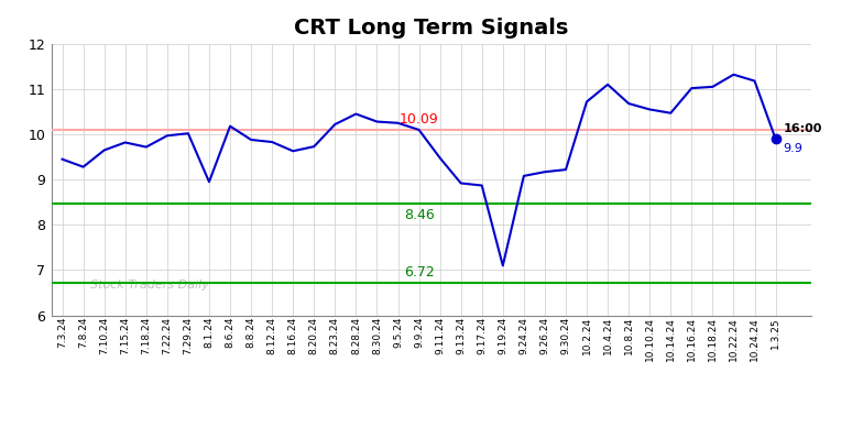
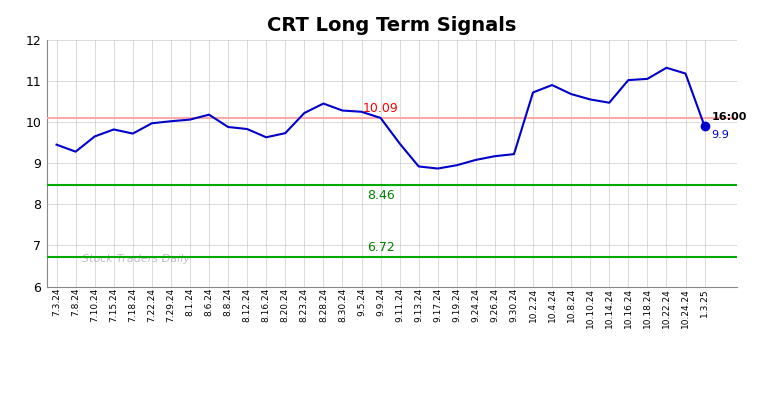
8.1.24: 8.95 -> 10.06
9.19.24: 7.10 -> 8.95
10.4.24: 11.10 -> 10.90
